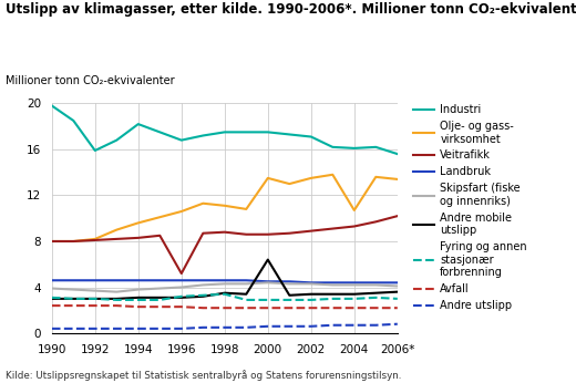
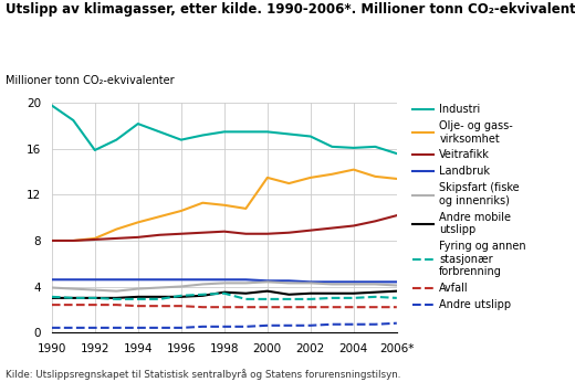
Veitrafikk/1996: 5.2 -> 8.6
Andre mobile utslipp/2000: 6.4 -> 3.6
Olje- og gass- virksomhet/2004: 10.7 -> 14.2
